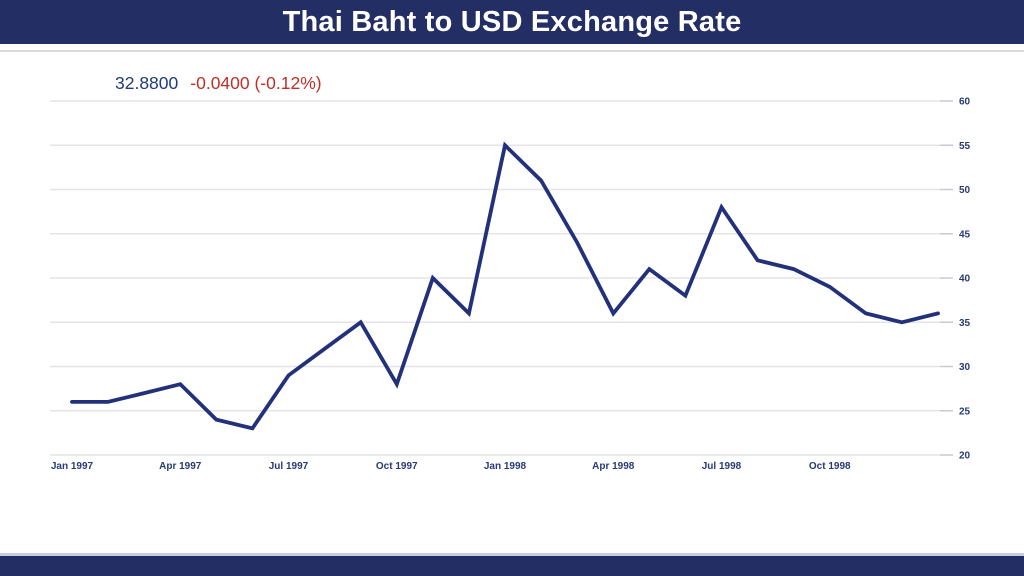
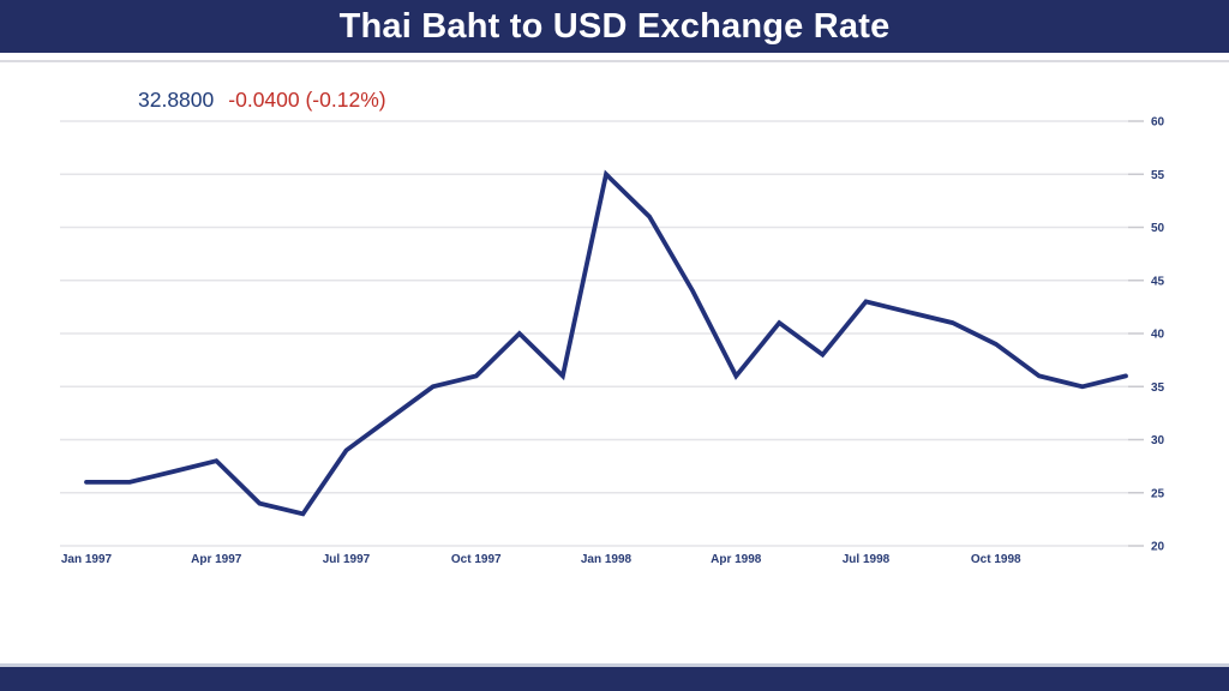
Oct 1997: 28 -> 36
Jul 1998: 48 -> 43
